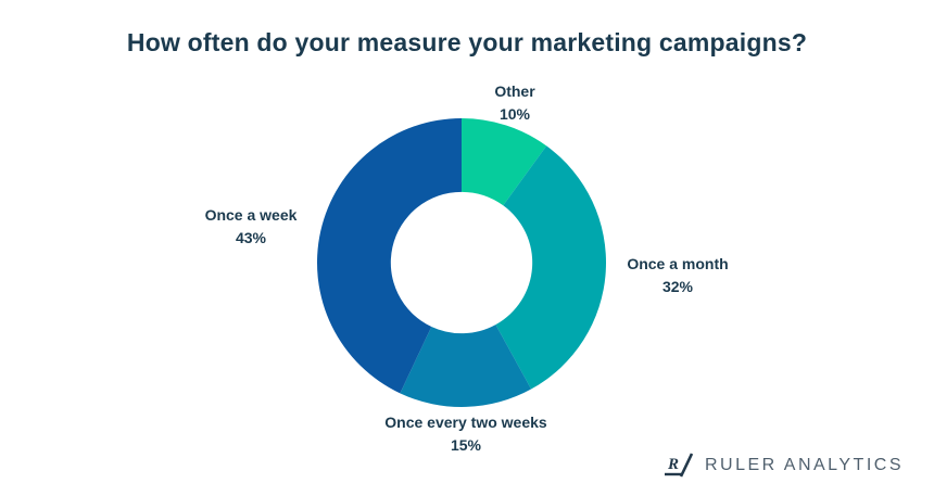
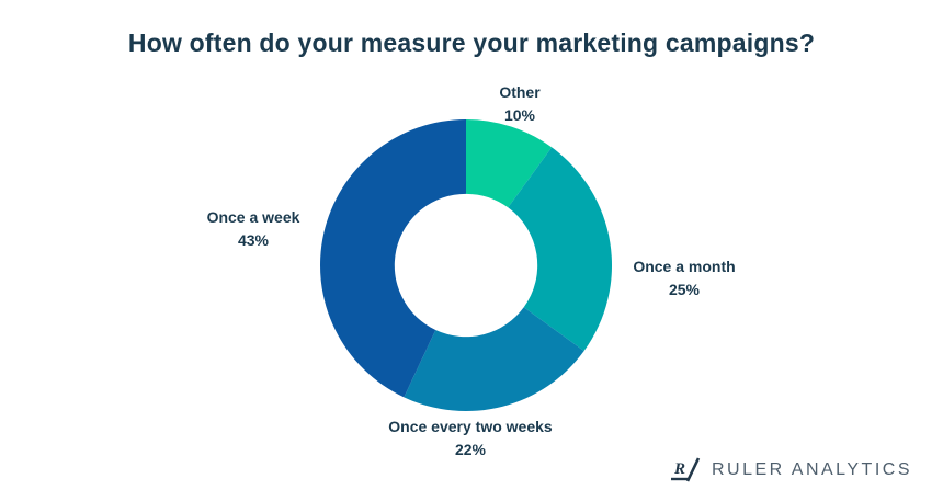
Once a month: 32% -> 25%
Once every two weeks: 15% -> 22%
